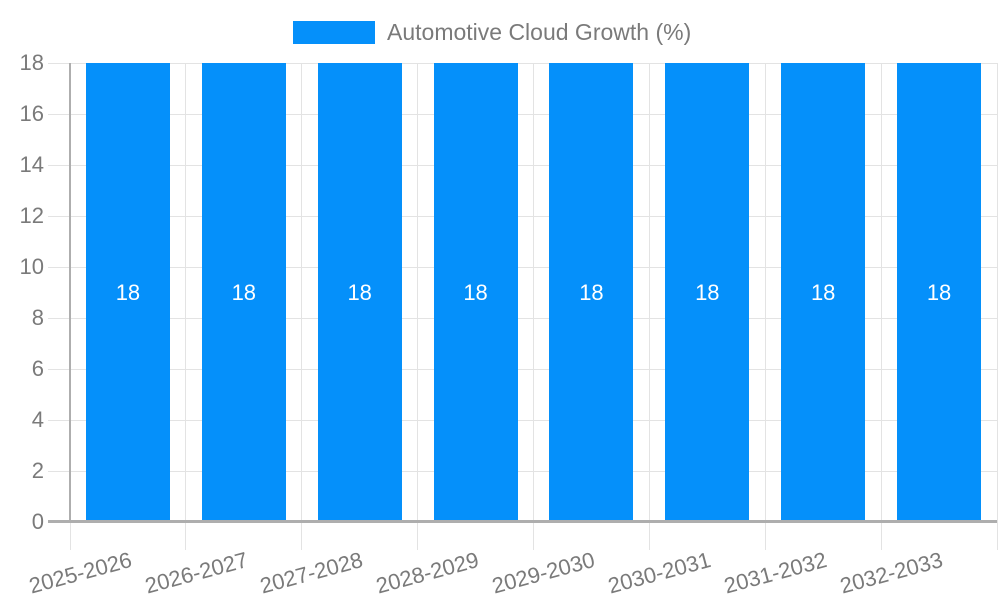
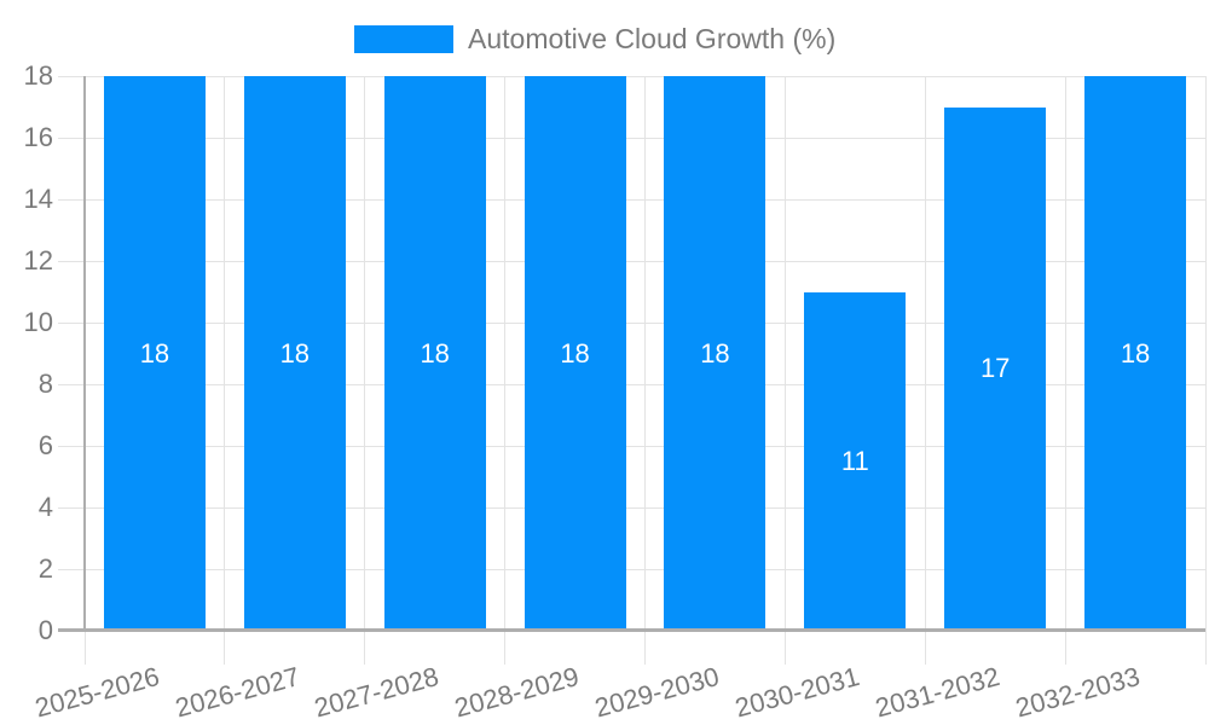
2030-2031: 18 -> 11
2031-2032: 18 -> 17
